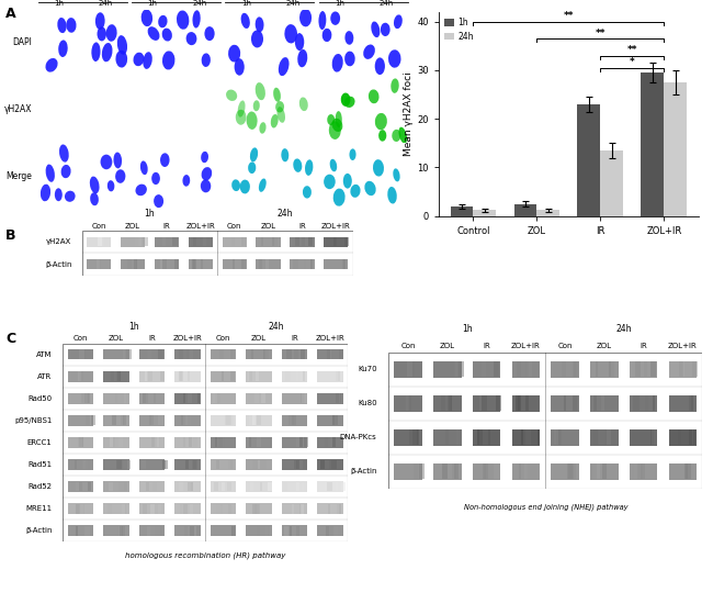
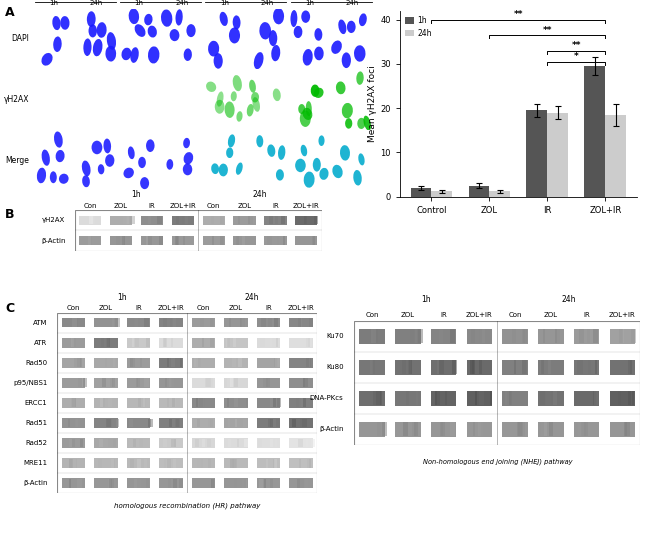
1h/IR: 23.0 -> 19.5
24h/IR: 13.5 -> 19.0
24h/ZOL+IR: 27.5 -> 18.5
